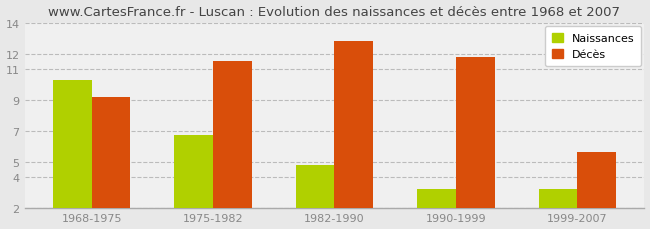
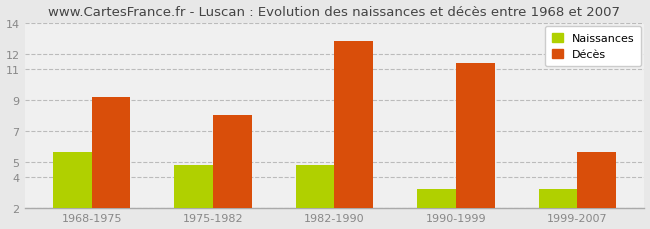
Naissances/1968-1975: 10.3 -> 5.6
Naissances/1975-1982: 6.7 -> 4.8
Décès/1975-1982: 11.5 -> 8.0
Décès/1990-1999: 11.8 -> 11.4
